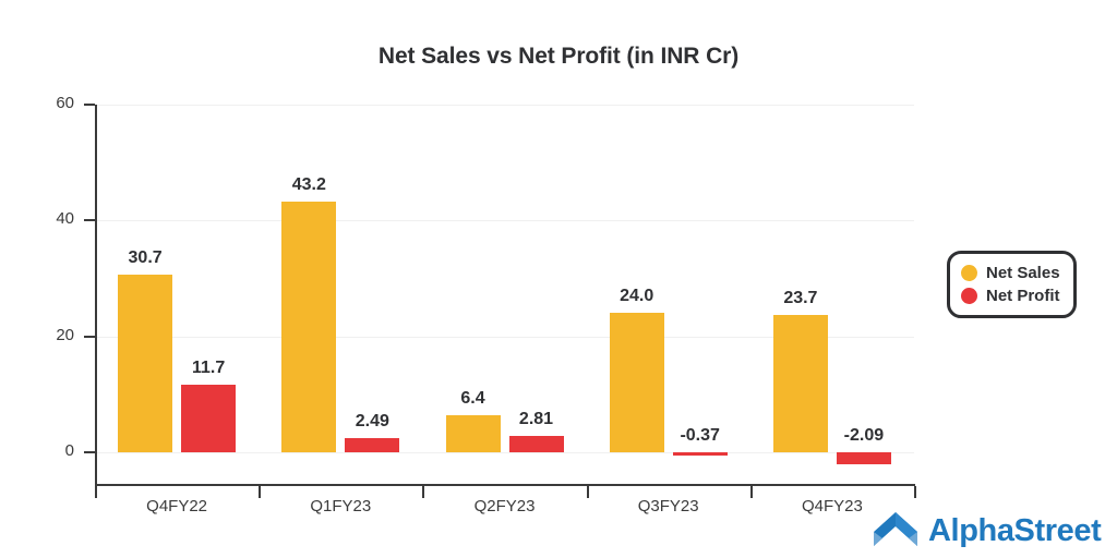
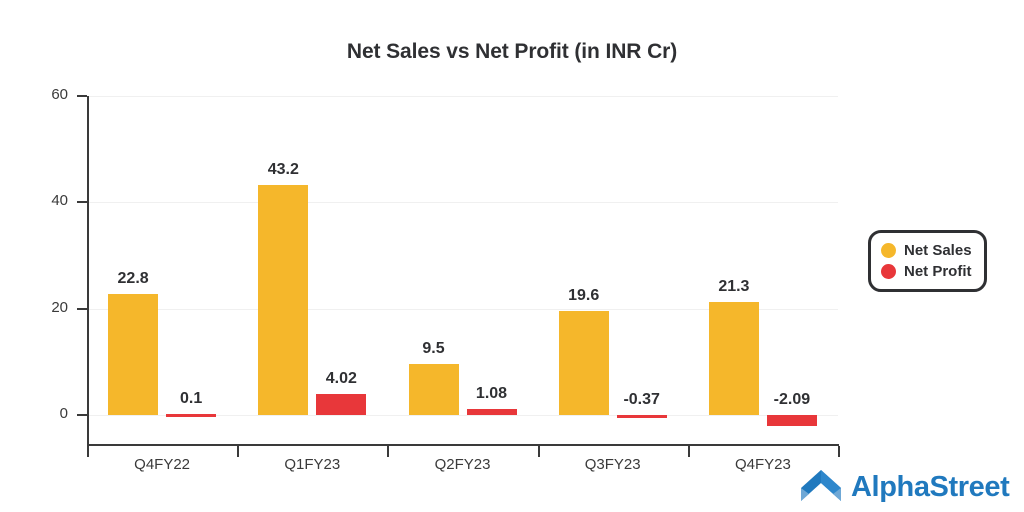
Net Sales/Q4FY22: 30.7 -> 22.8
Net Profit/Q4FY22: 11.7 -> 0.1
Net Profit/Q1FY23: 2.49 -> 4.02
Net Sales/Q2FY23: 6.4 -> 9.5
Net Profit/Q2FY23: 2.81 -> 1.08
Net Sales/Q3FY23: 24.0 -> 19.6
Net Sales/Q4FY23: 23.7 -> 21.3
